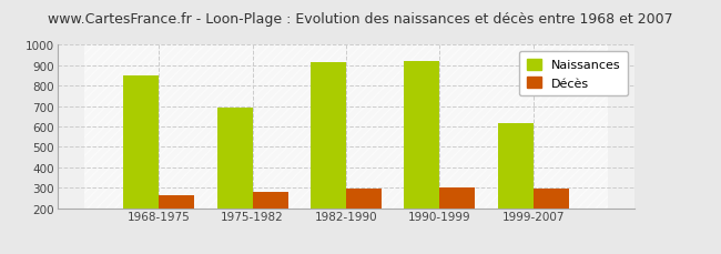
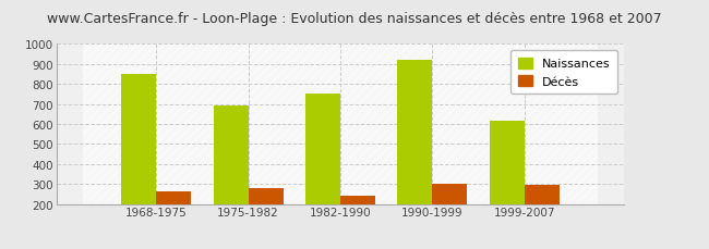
Naissances/1982-1990: 920 -> 750
Décès/1982-1990: 300 -> 240
